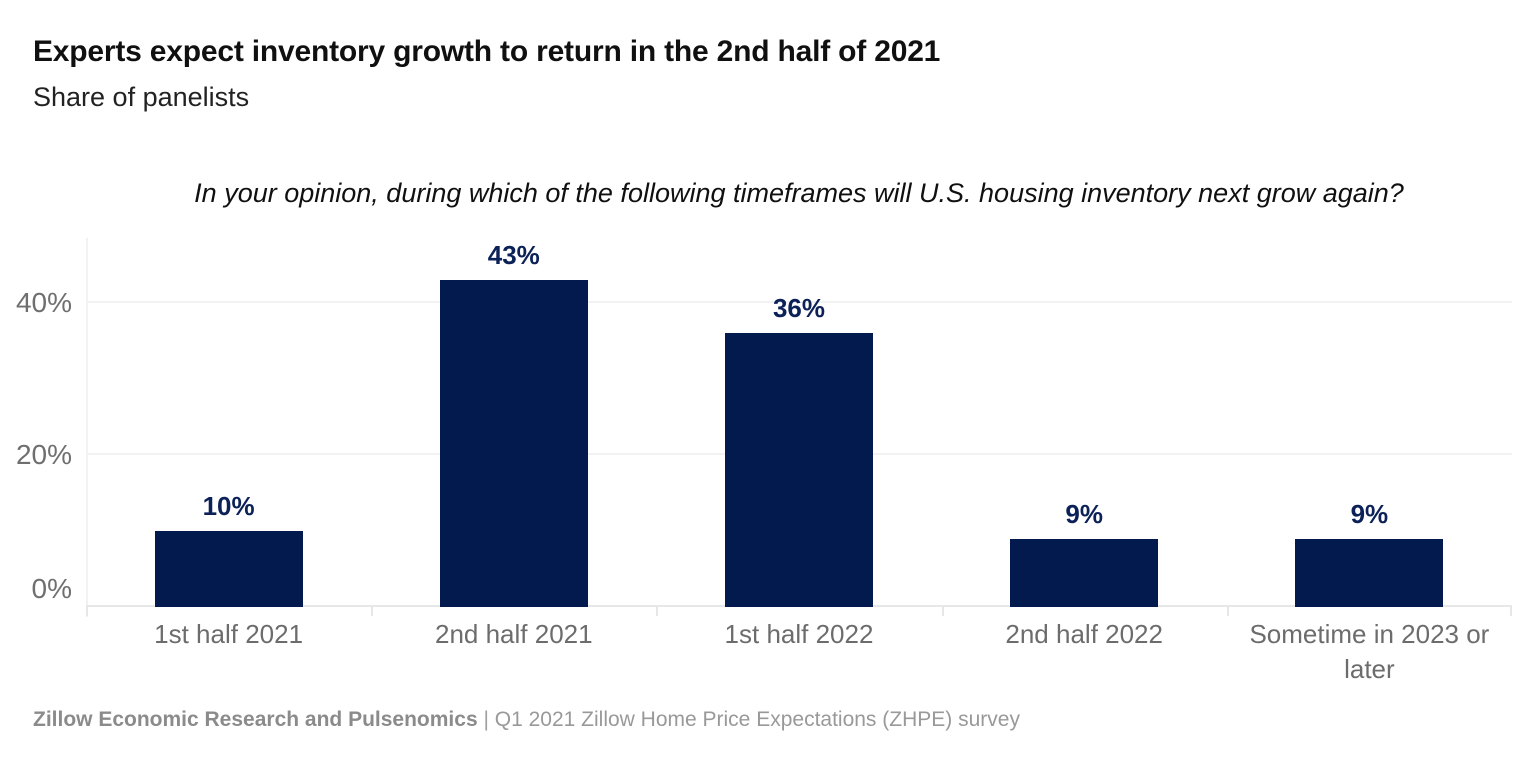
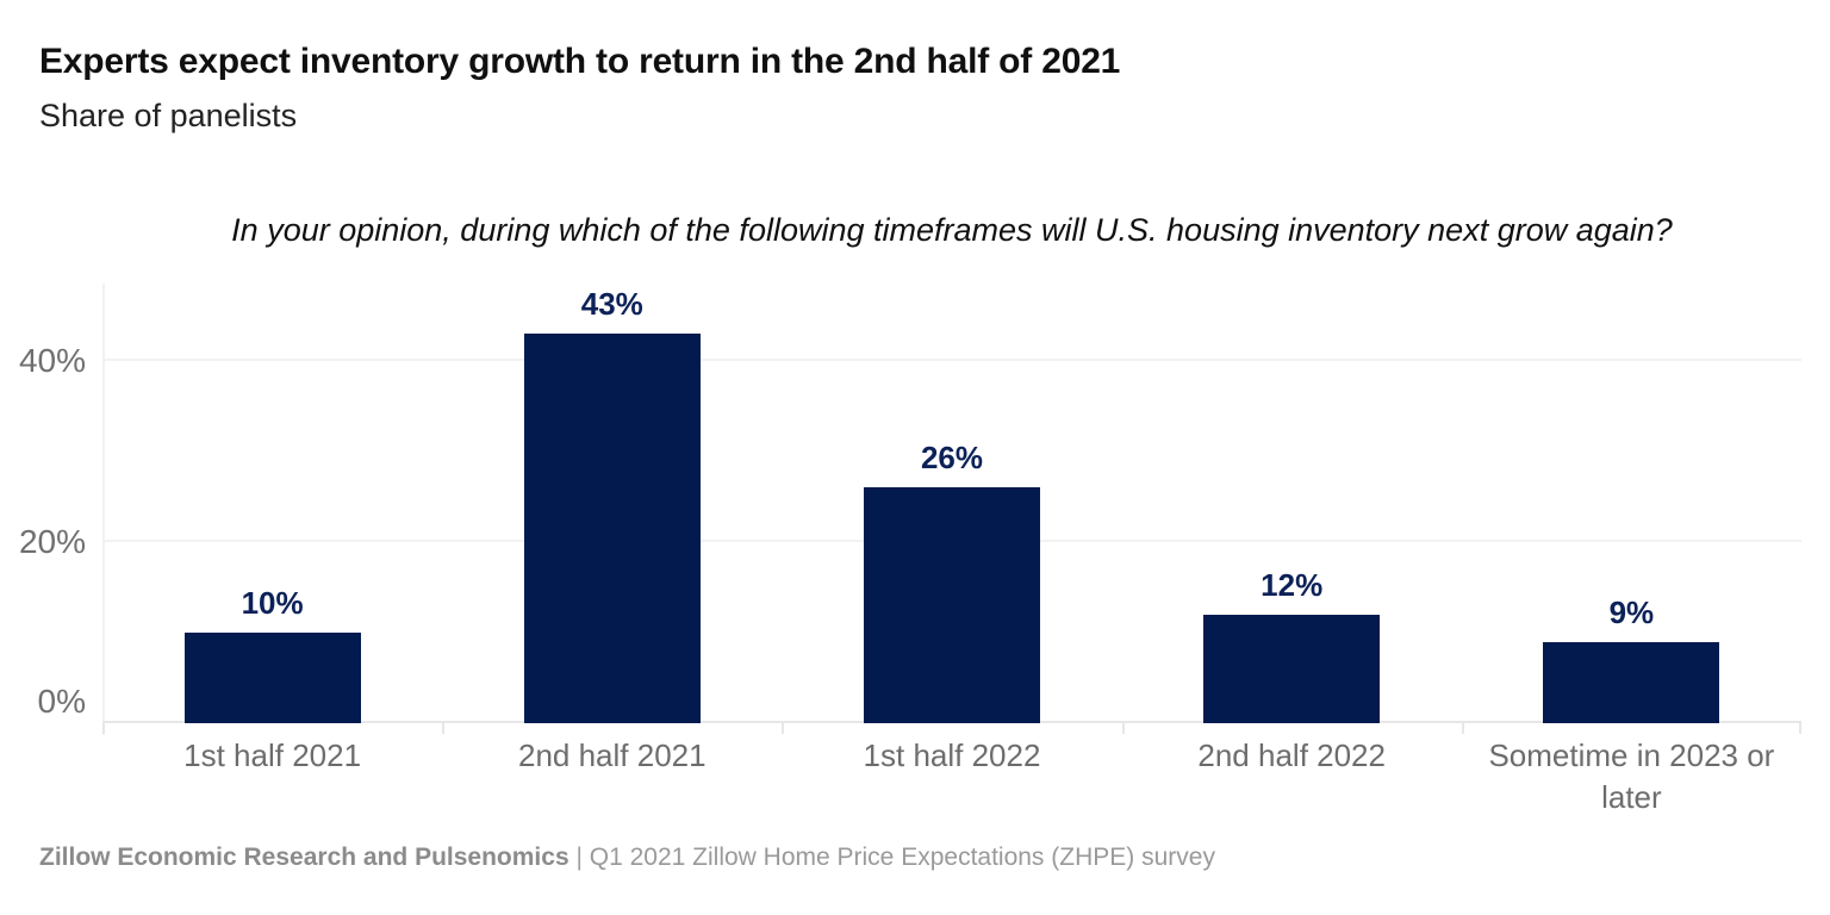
1st half 2022: 36% -> 26%
2nd half 2022: 9% -> 12%
